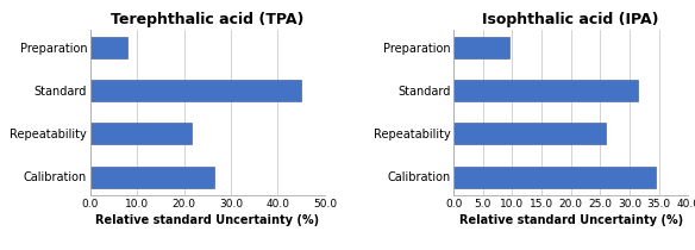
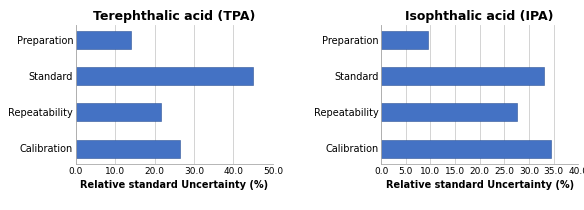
Terephthalic acid (TPA)/Preparation: 8.0 -> 14.0
Isophthalic acid (IPA)/Standard: 31.5 -> 33.0
Isophthalic acid (IPA)/Repeatability: 26.0 -> 27.5
